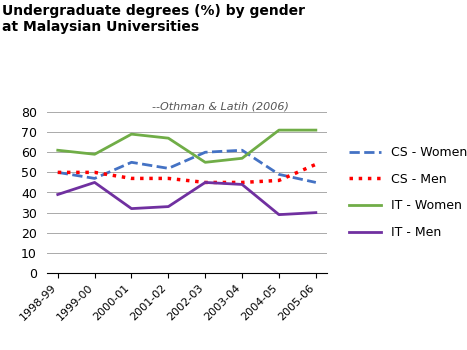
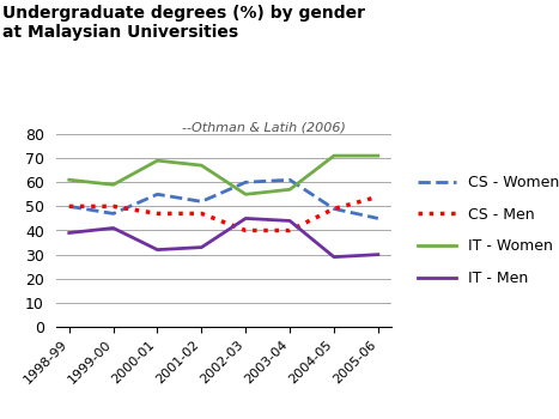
IT - Men/1999-00: 45 -> 41
CS - Men/2002-03: 45 -> 40
CS - Men/2003-04: 45 -> 40
CS - Men/2004-05: 46 -> 49
